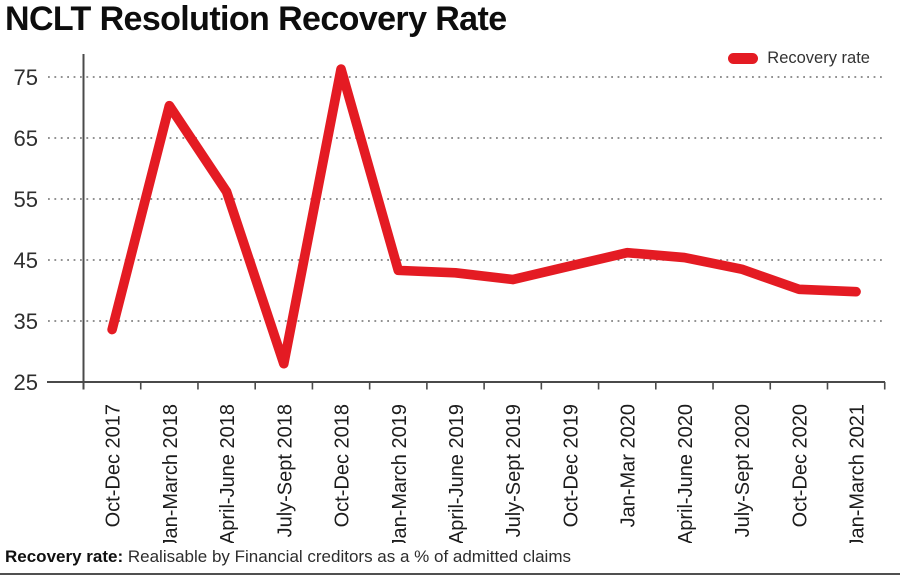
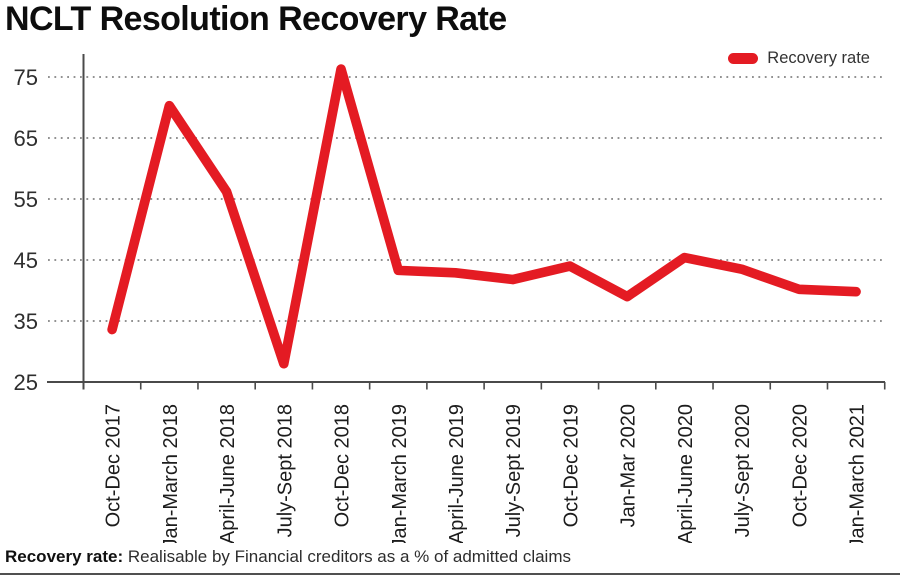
Jan-Mar 2020: 46 -> 39
